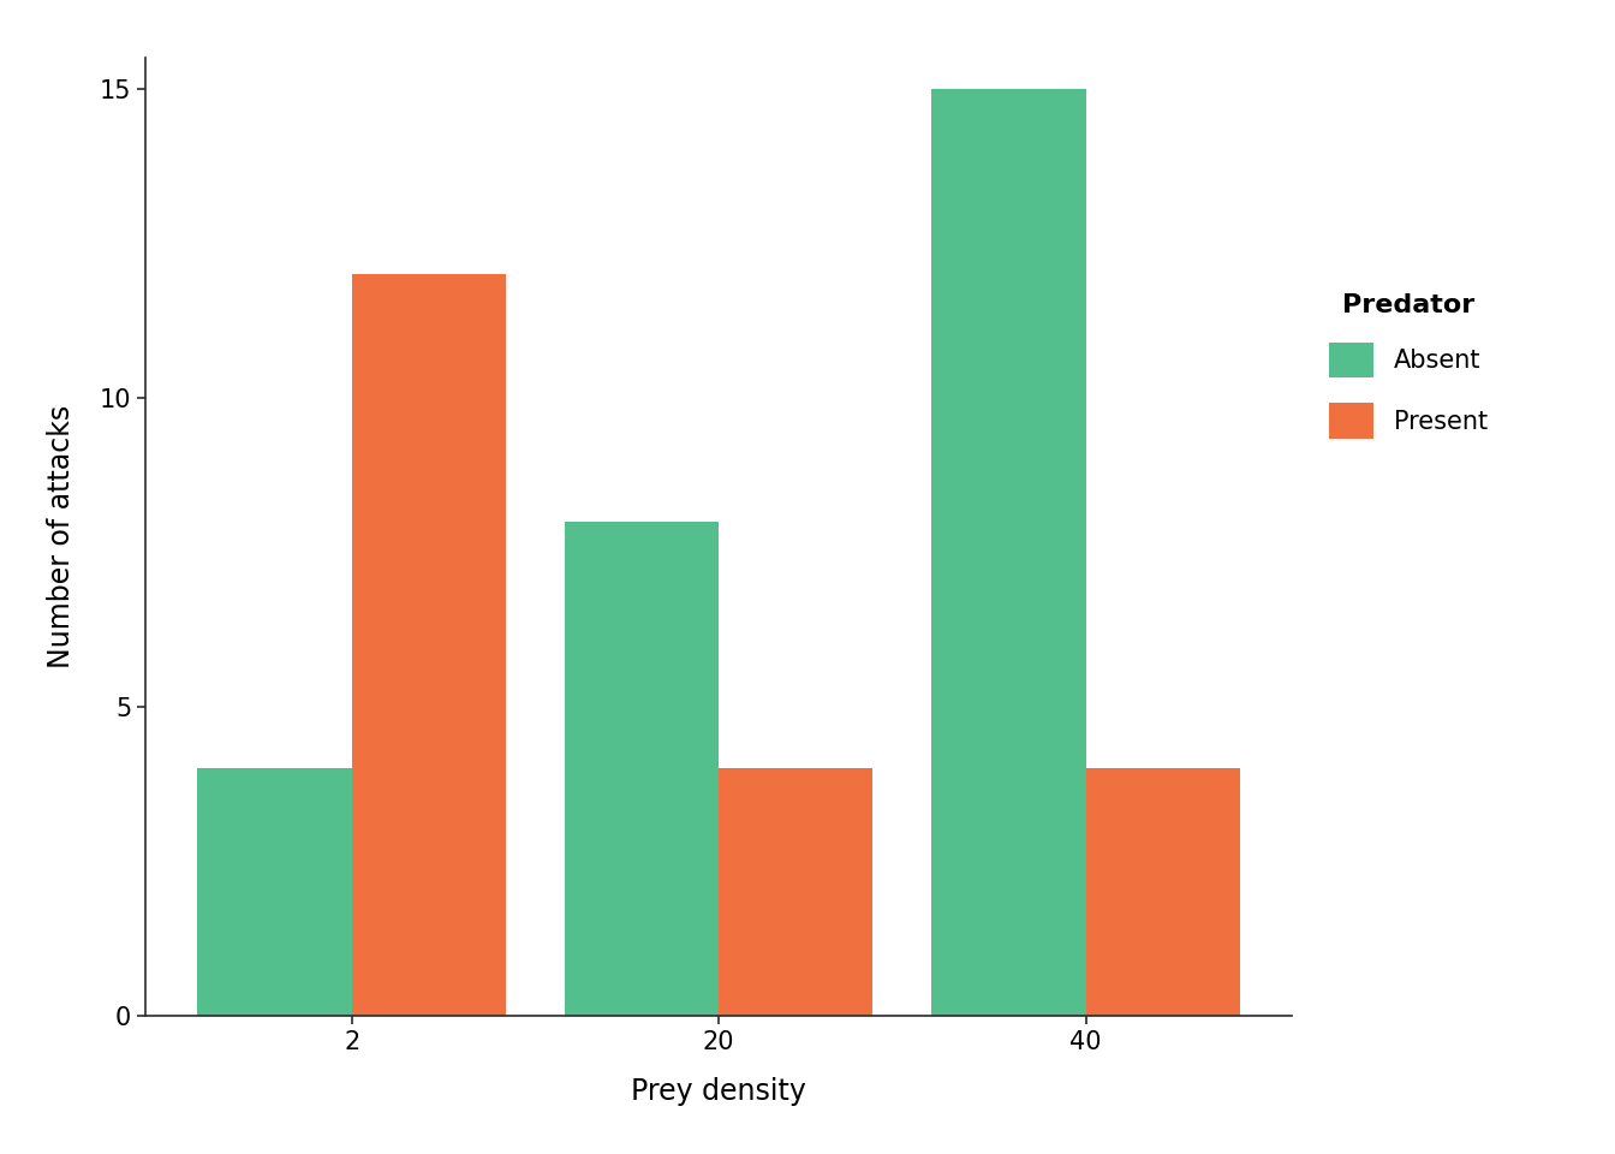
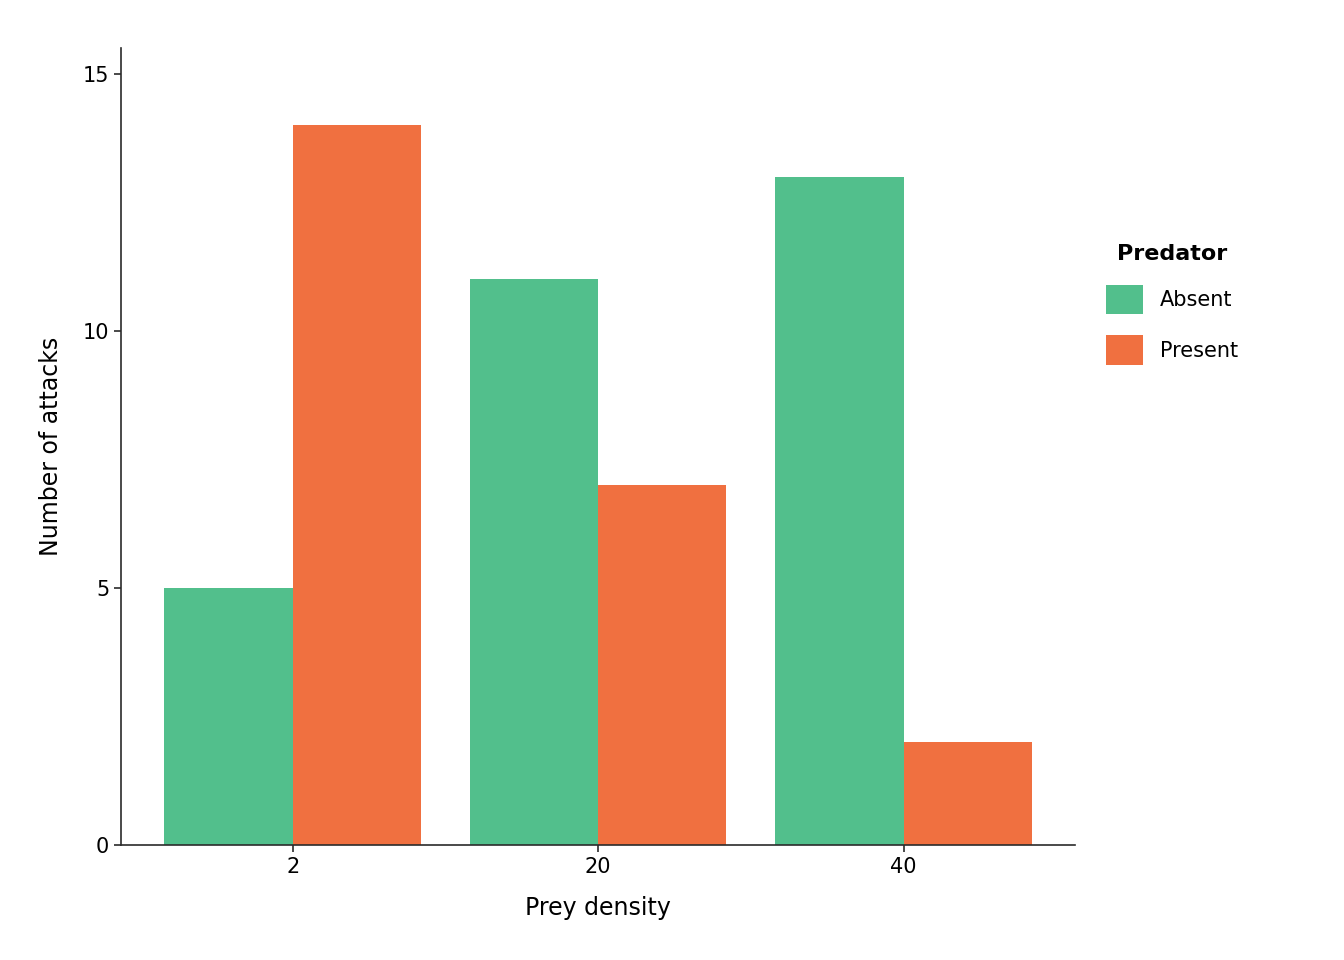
Absent/2: 4 -> 5
Present/2: 12 -> 14
Absent/20: 8 -> 11
Present/20: 4 -> 7
Absent/40: 15 -> 13
Present/40: 4 -> 2
